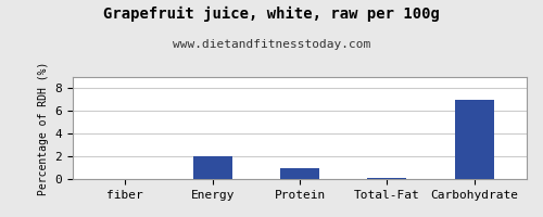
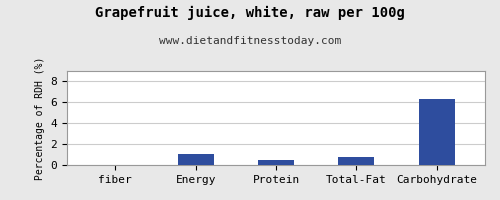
Energy: 2.0 -> 1.1
Protein: 1.0 -> 0.5
Total-Fat: 0.1 -> 0.8
Carbohydrate: 7.0 -> 6.3
